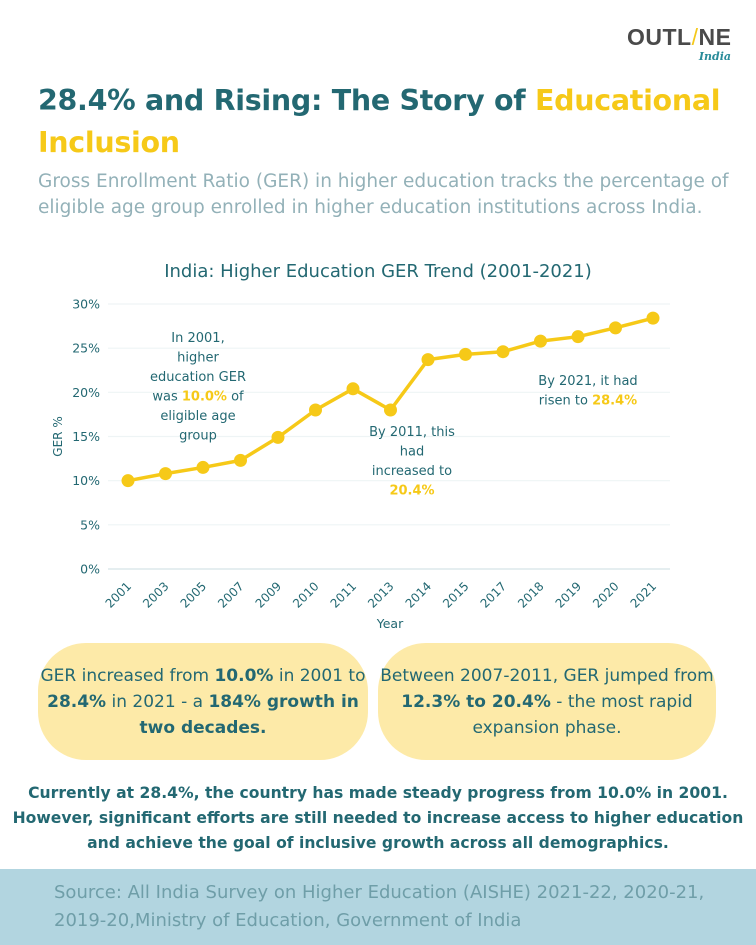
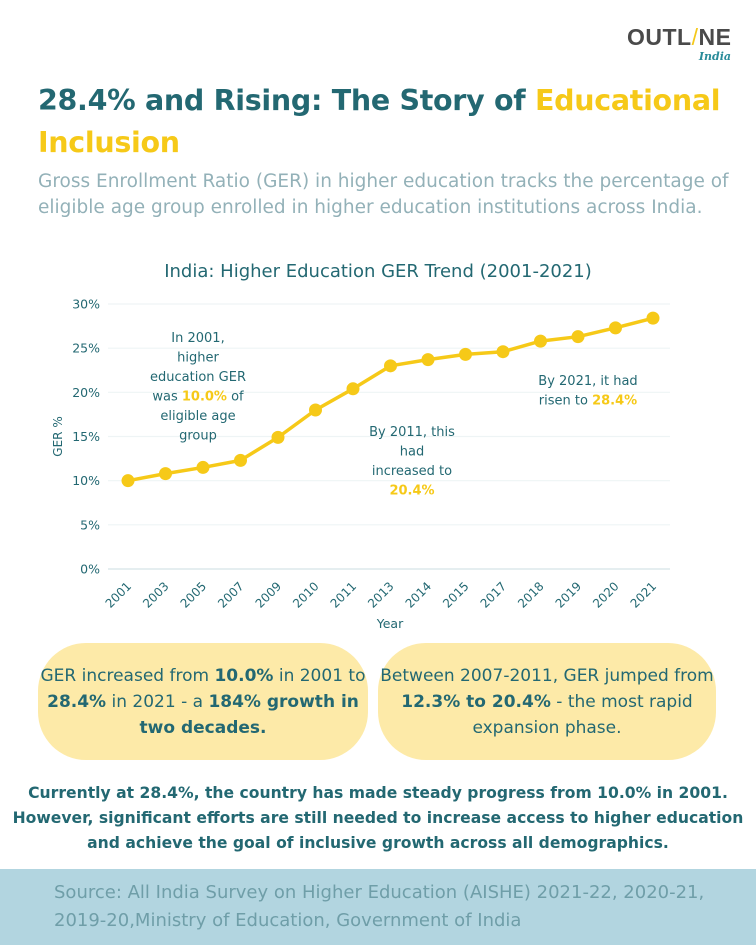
2013: 18% -> 23%
